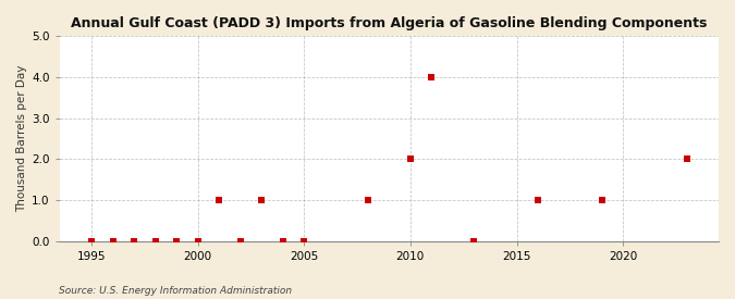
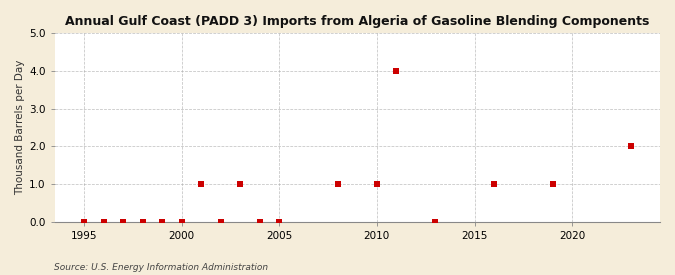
2010: 2 -> 1
